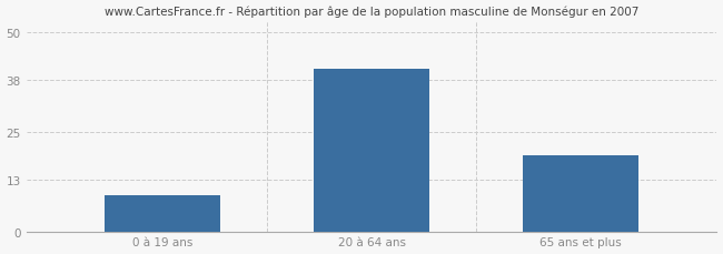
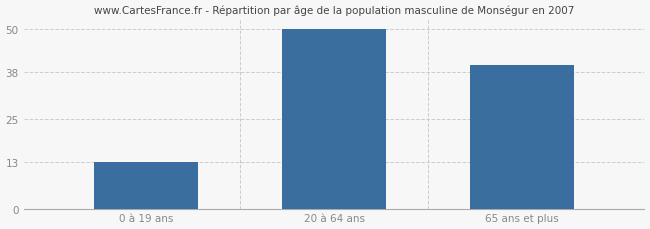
0 à 19 ans: 9 -> 13
20 à 64 ans: 41 -> 50
65 ans et plus: 19 -> 40
